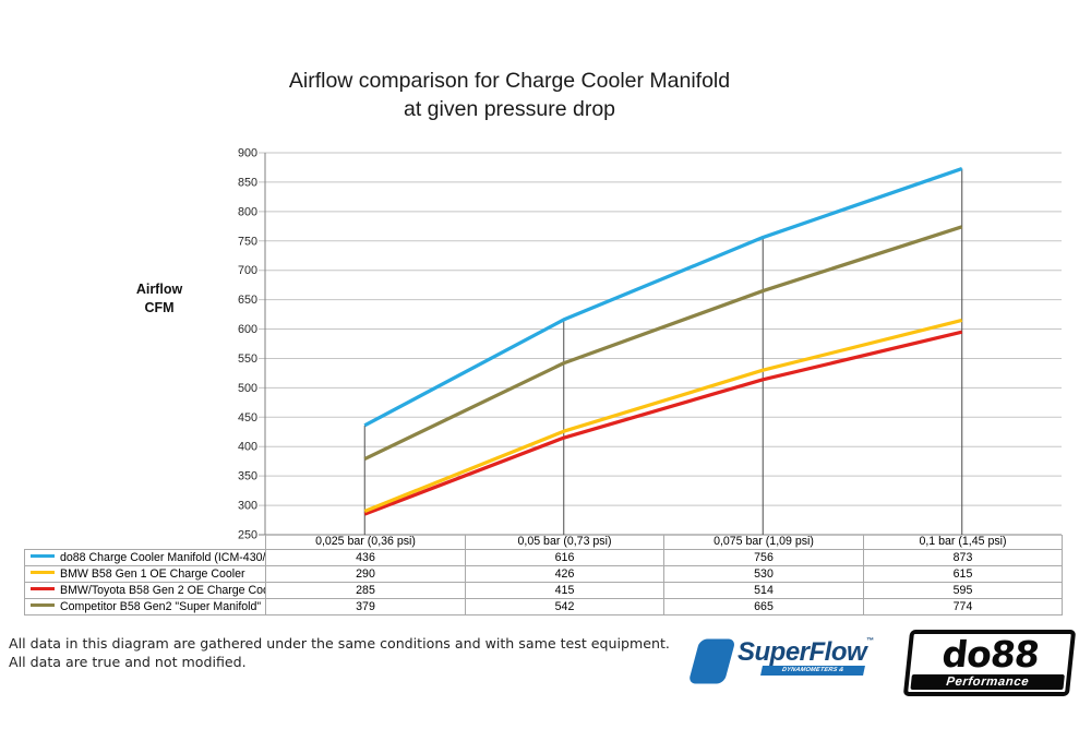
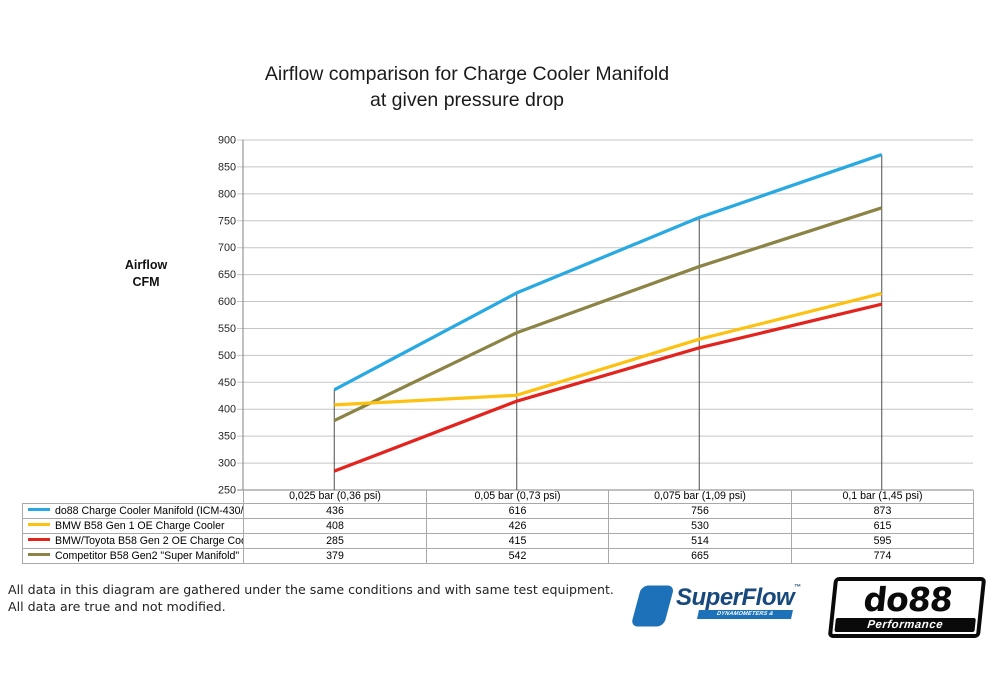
BMW B58 Gen 1 OE Charge Cooler/0,025 bar (0,36 psi): 290 -> 408
